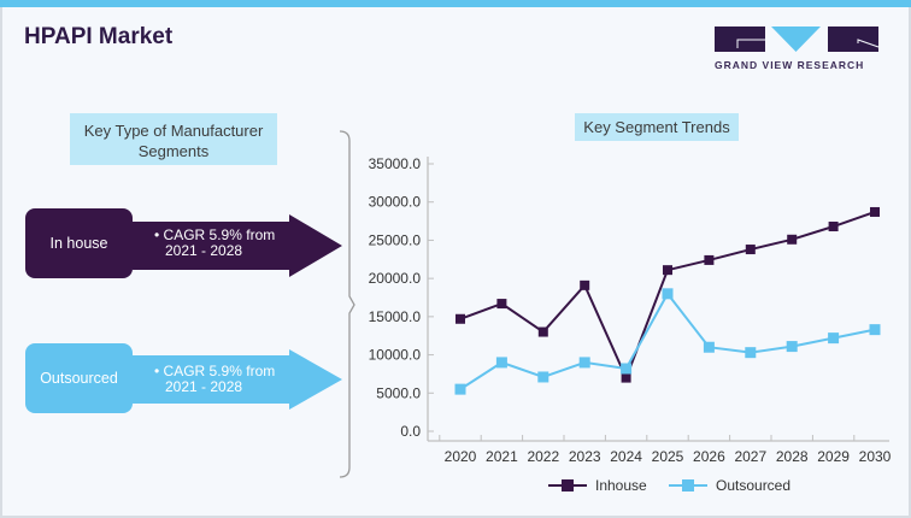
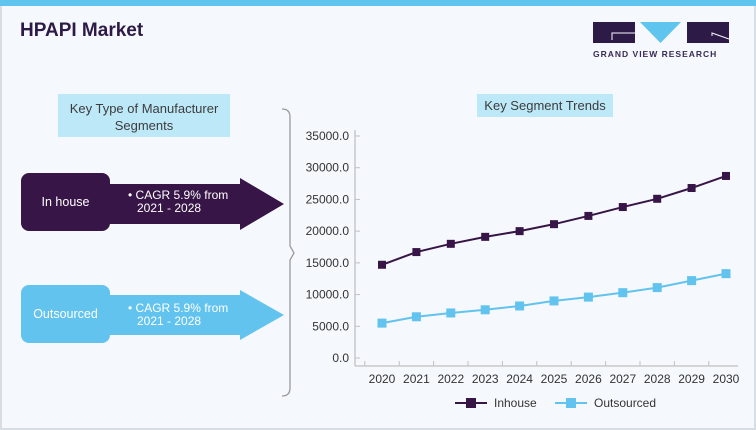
Outsourced/2021: 9000 -> 6000
Inhouse/2022: 13000 -> 18000
Outsourced/2023: 9000 -> 8000
Inhouse/2024: 7000 -> 20000
Outsourced/2025: 18000 -> 9000
Outsourced/2026: 11000 -> 10000
